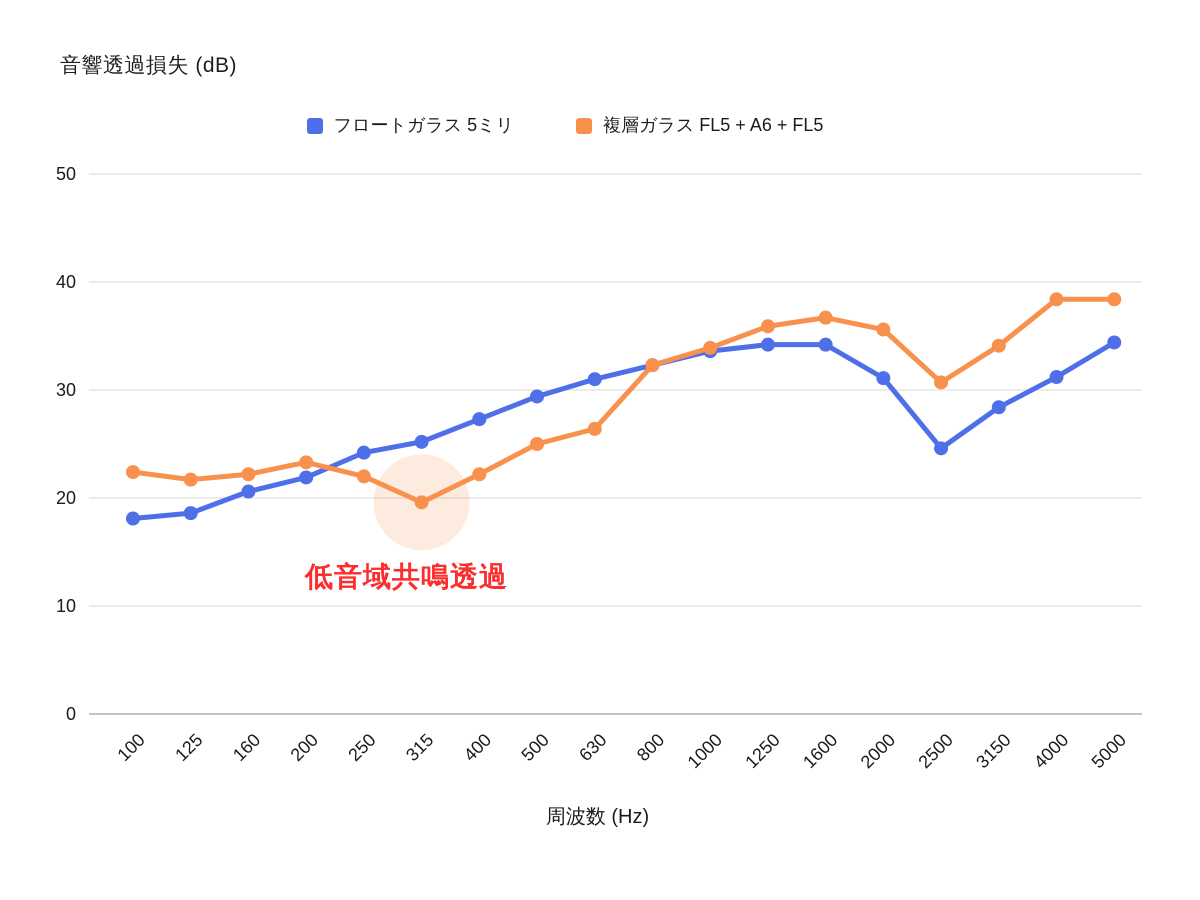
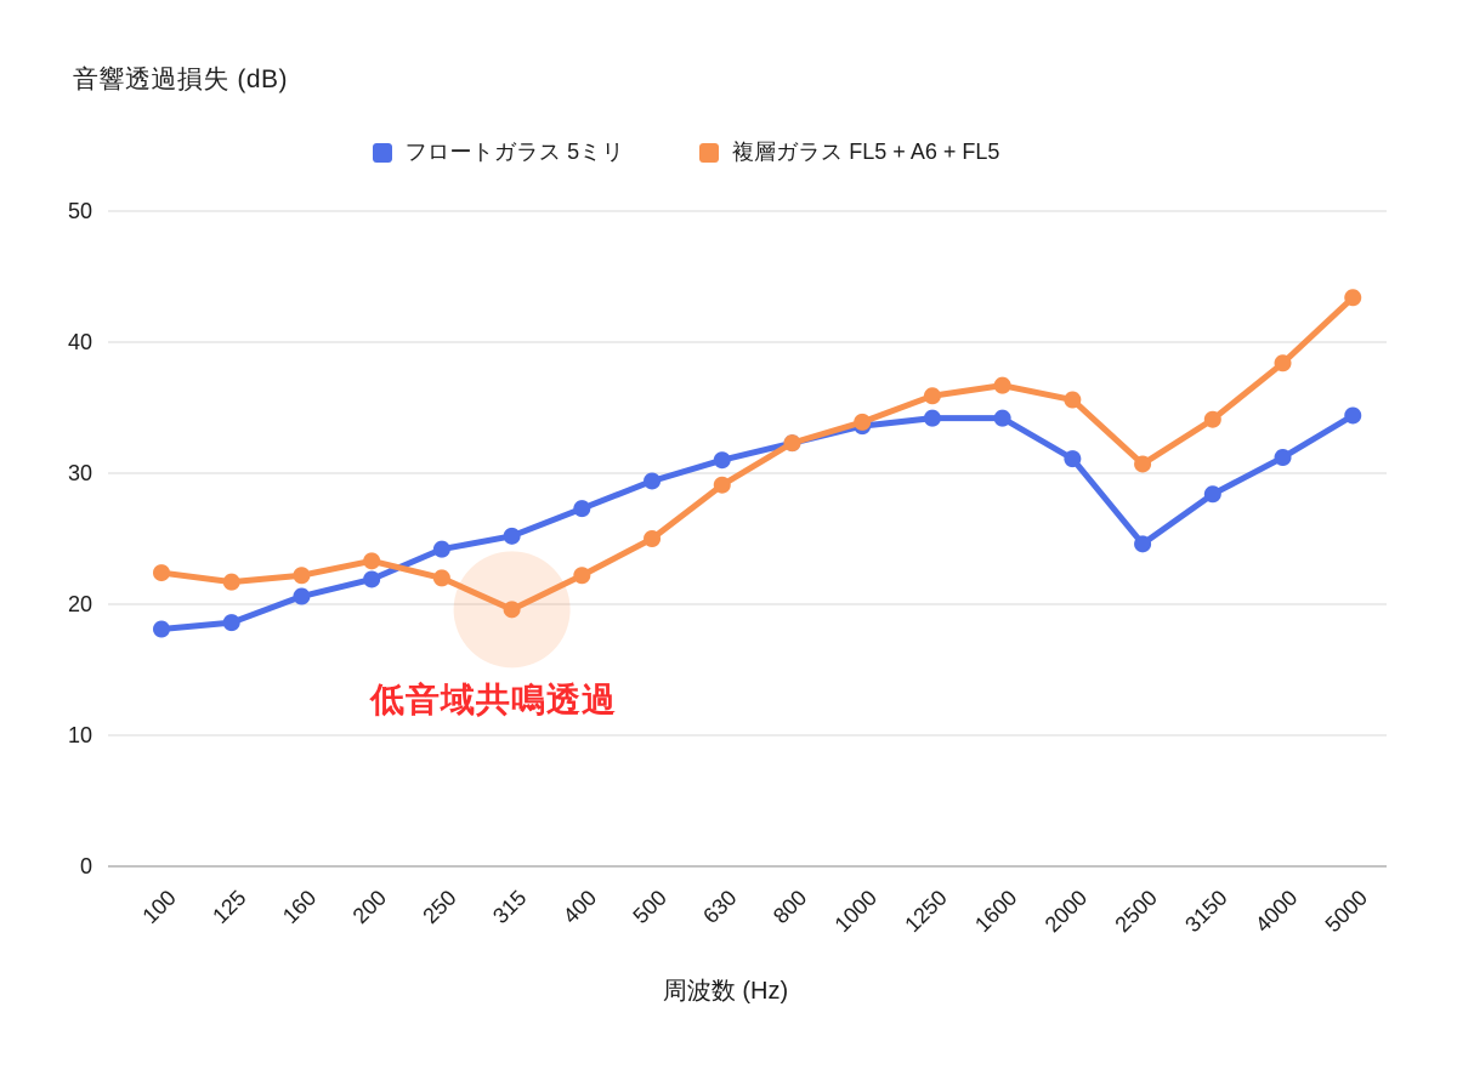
複層ガラス FL5 + A6 + FL5/630: 26.4 -> 29.1
複層ガラス FL5 + A6 + FL5/5000: 38.4 -> 43.4
